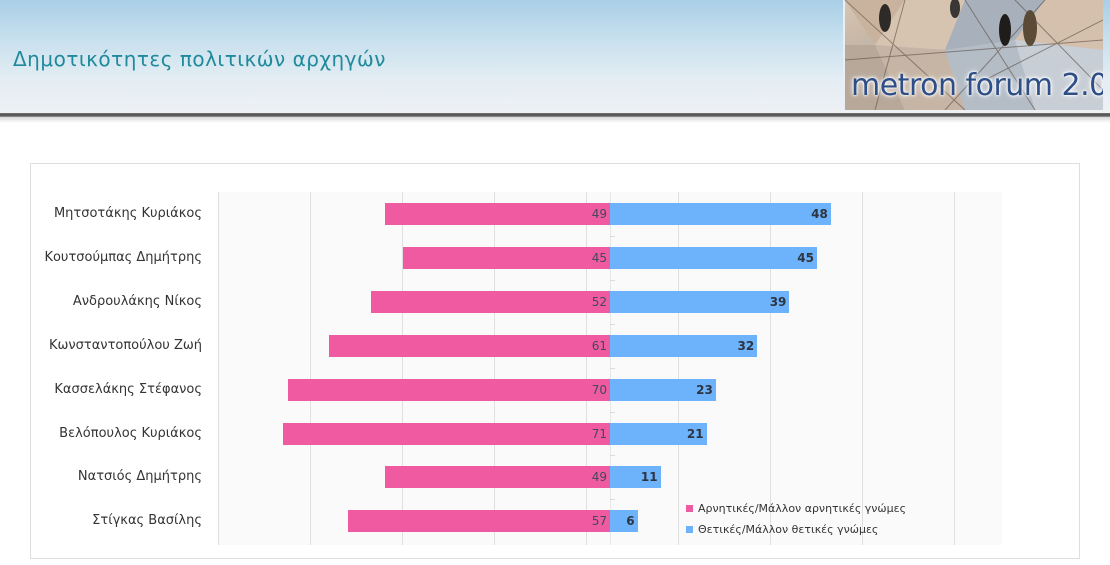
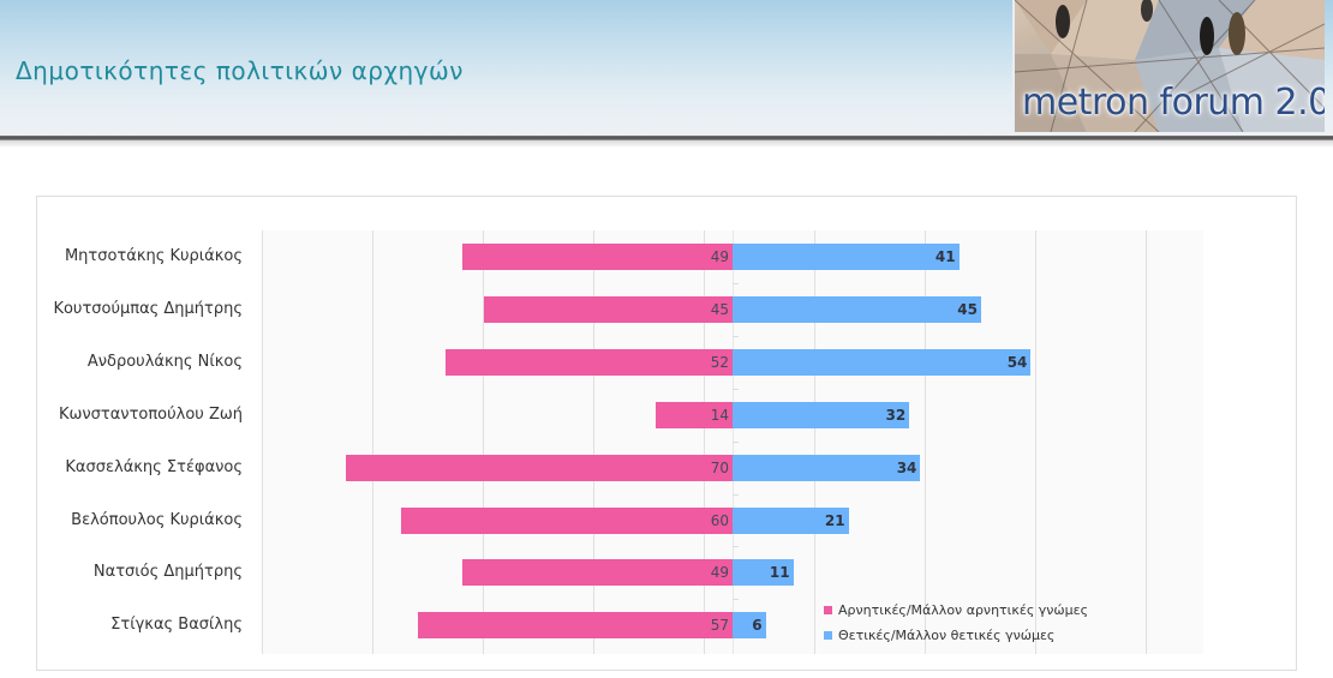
Θετικές/Μάλλον θετικές γνώμες/Μητσοτάκης Κυριάκος: 48 -> 41
Θετικές/Μάλλον θετικές γνώμες/Ανδρουλάκης Νίκος: 39 -> 54
Αρνητικές/Μάλλον αρνητικές γνώμες/Κωνσταντοπούλου Ζωή: 61 -> 14
Θετικές/Μάλλον θετικές γνώμες/Κασσελάκης Στέφανος: 23 -> 34
Αρνητικές/Μάλλον αρνητικές γνώμες/Βελόπουλος Κυριάκος: 71 -> 60
